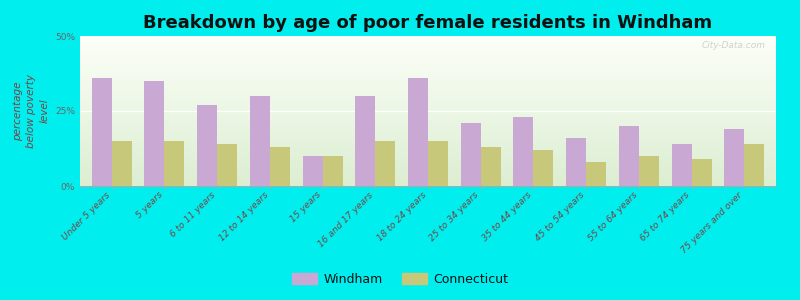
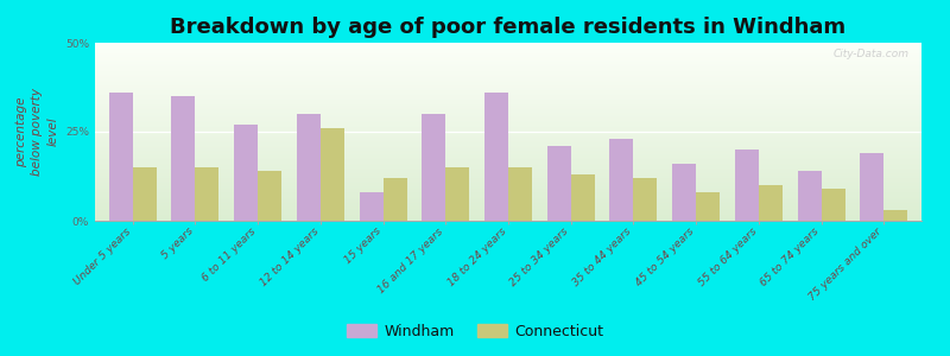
Connecticut/12 to 14 years: 13% -> 26%
Windham/15 years: 10% -> 8%
Connecticut/15 years: 10% -> 12%
Connecticut/75 years and over: 14% -> 3%
